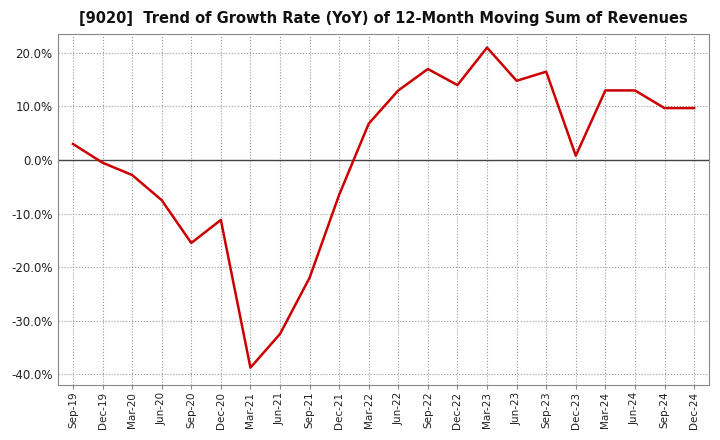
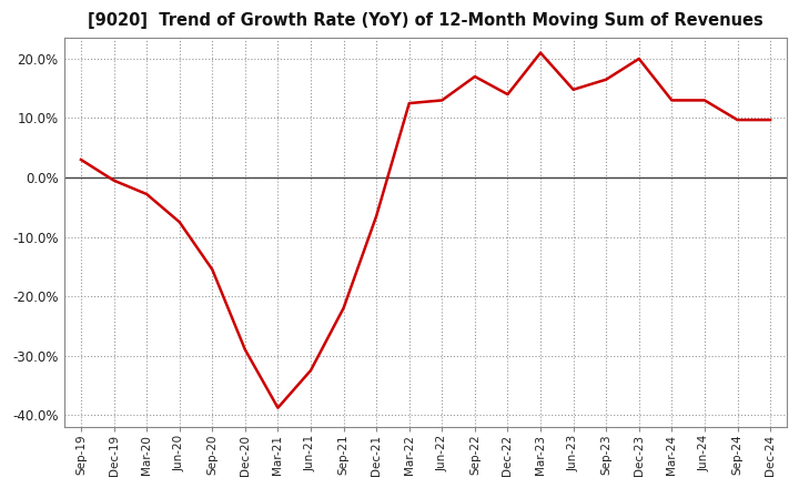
Dec-20: -11.2% -> -29.0%
Mar-22: 6.8% -> 12.5%
Dec-23: 0.8% -> 20.0%
